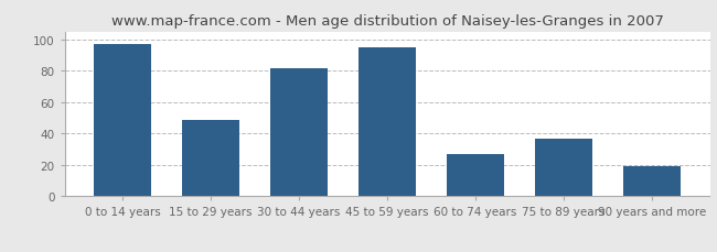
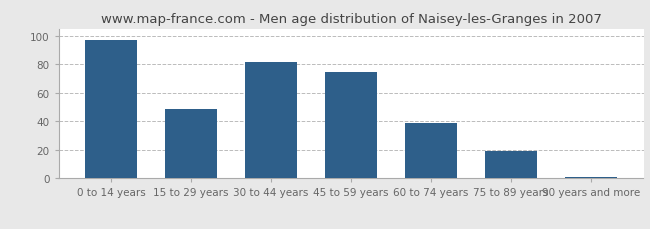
45 to 59 years: 95 -> 75
60 to 74 years: 27 -> 39
75 to 89 years: 37 -> 19
90 years and more: 19 -> 1
